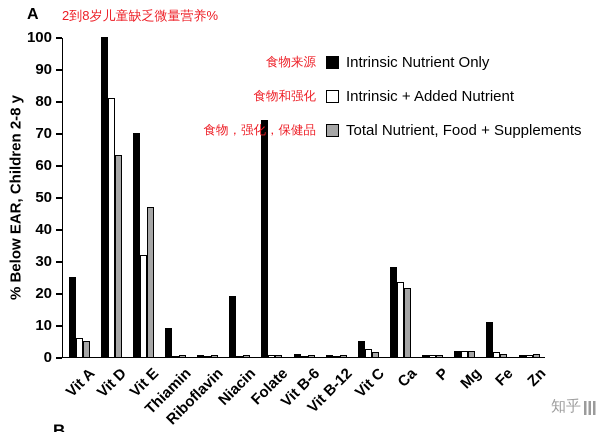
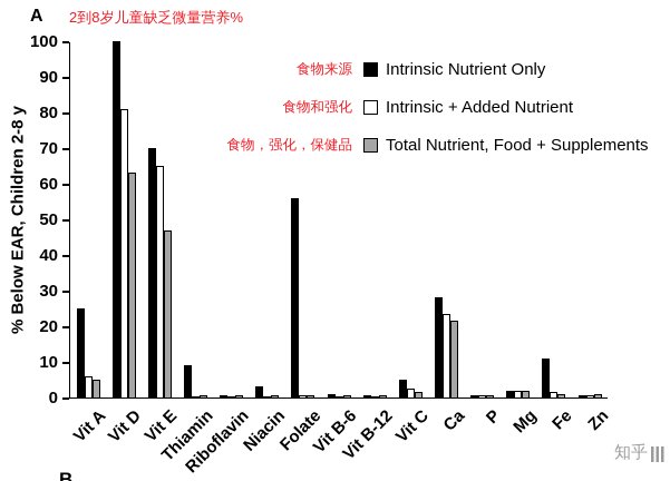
Intrinsic + Added Nutrient/Vit E: 32 -> 65
Intrinsic Nutrient Only/Niacin: 19 -> 3
Intrinsic Nutrient Only/Folate: 74 -> 56
